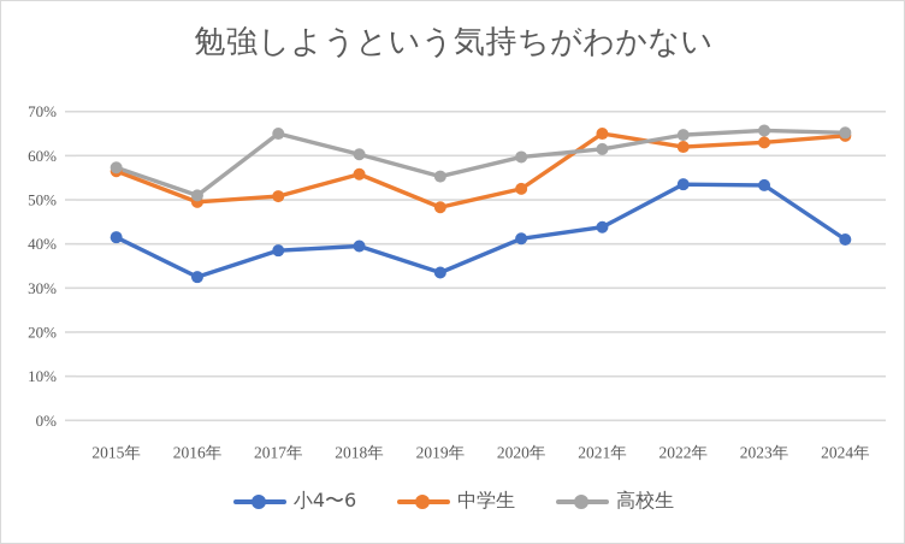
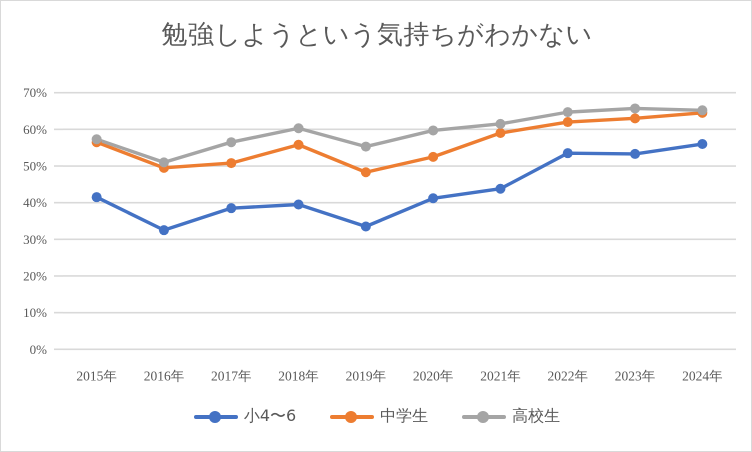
高校生/2017年: 65% -> 56%
中学生/2021年: 65% -> 59%
小4〜6/2024年: 41% -> 56%
